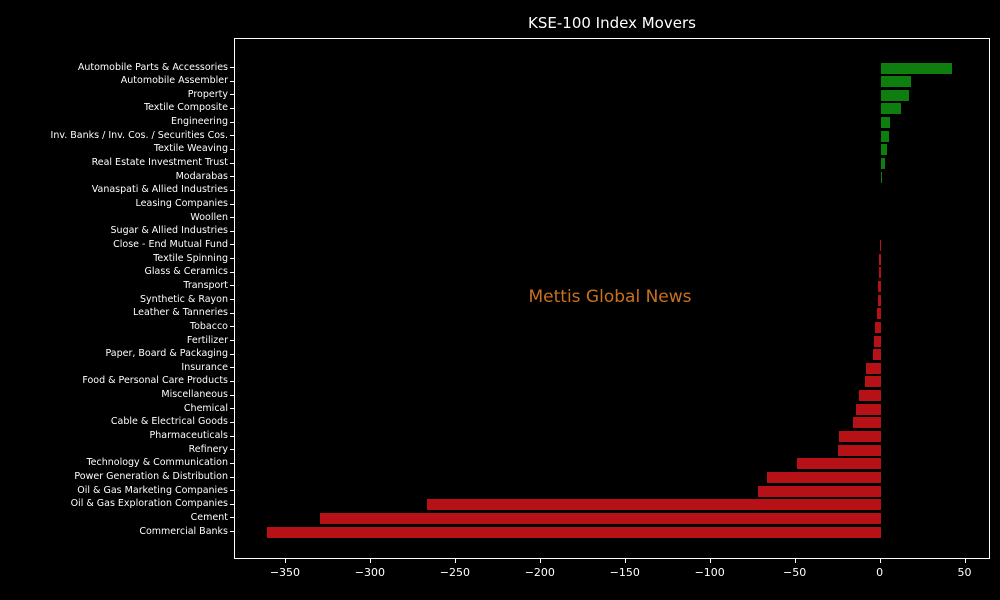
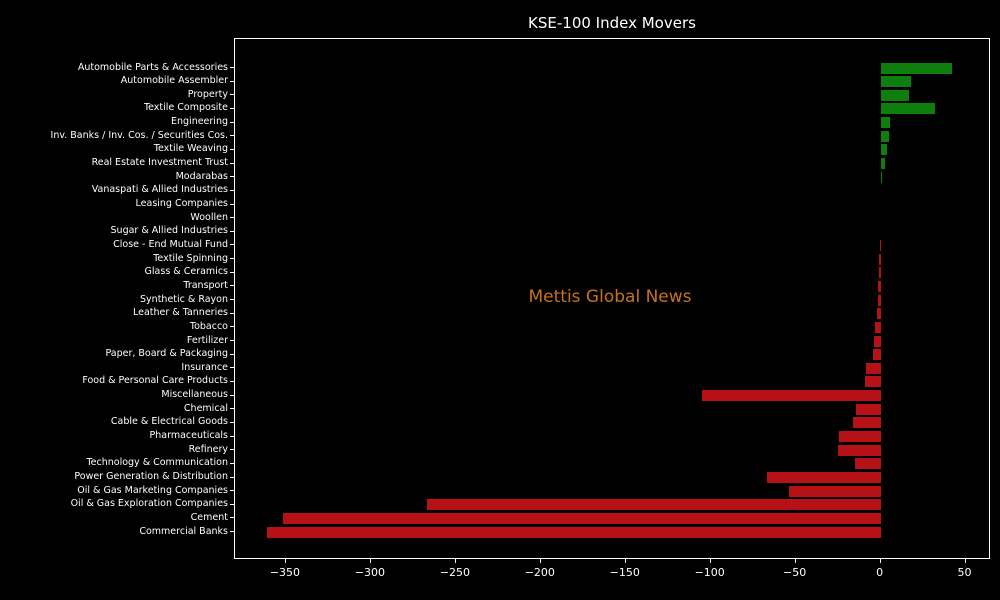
Textile Composite: 12 -> 32
Miscellaneous: -13 -> -105
Technology & Communication: -49 -> -15
Oil & Gas Marketing Companies: -72 -> -54
Cement: -330 -> -352
